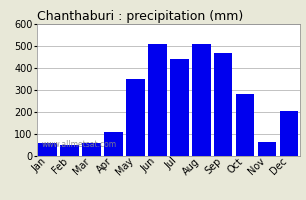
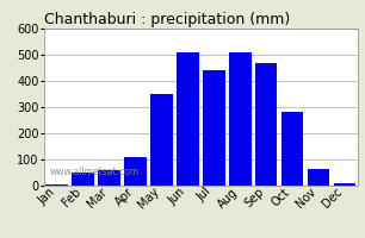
Jan: 60 -> 5
Dec: 205 -> 10
